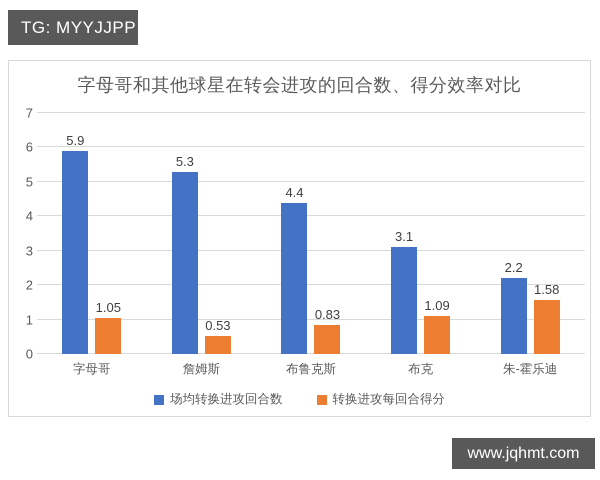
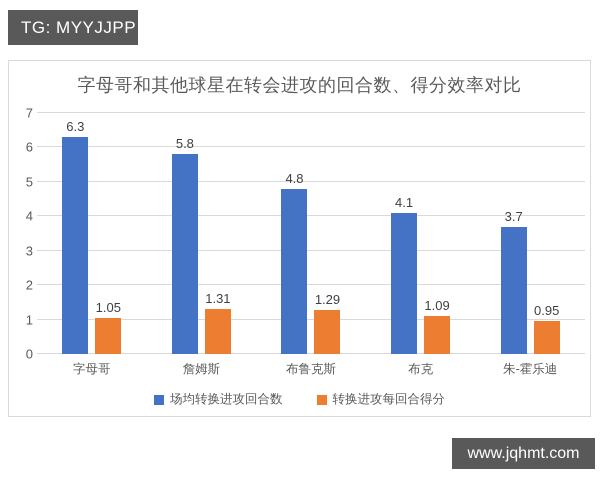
场均转换进攻回合数/字母哥: 5.9 -> 6.3
场均转换进攻回合数/詹姆斯: 5.3 -> 5.8
转换进攻每回合得分/詹姆斯: 0.53 -> 1.31
场均转换进攻回合数/布鲁克斯: 4.4 -> 4.8
转换进攻每回合得分/布鲁克斯: 0.83 -> 1.29
场均转换进攻回合数/布克: 3.1 -> 4.1
场均转换进攻回合数/朱-霍乐迪: 2.2 -> 3.7
转换进攻每回合得分/朱-霍乐迪: 1.58 -> 0.95
